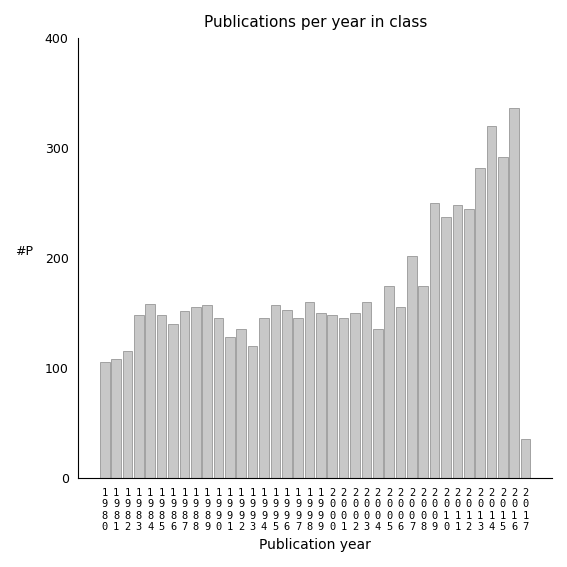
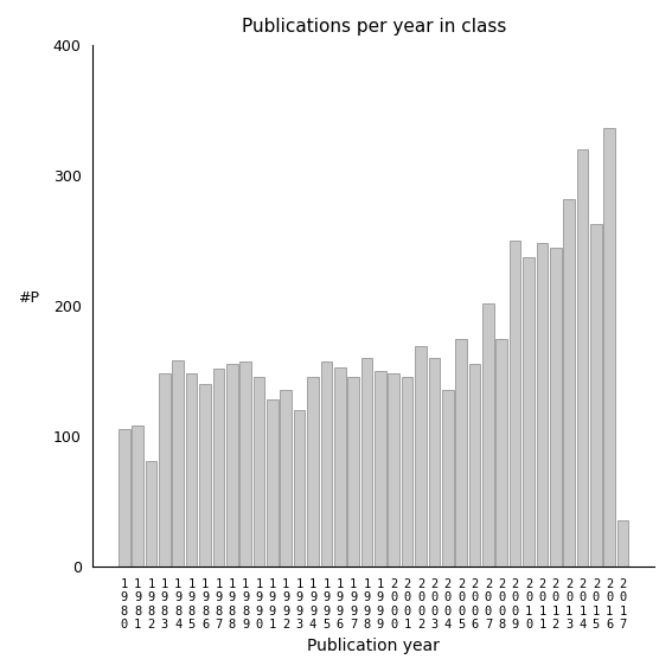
1 9 8 2: 115 -> 81
2 0 0 2: 150 -> 169
2 0 1 5: 292 -> 263
